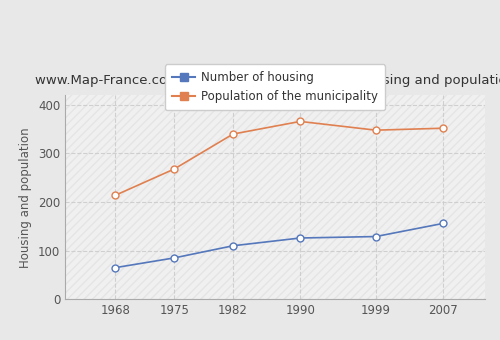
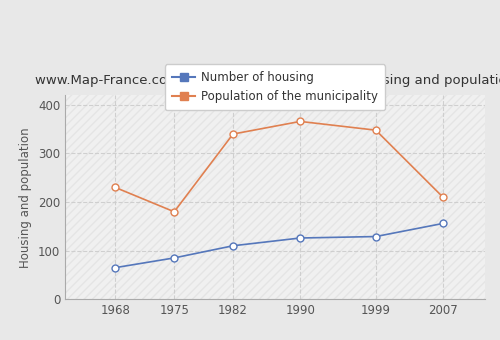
Population of the municipality/1968: 214 -> 230
Population of the municipality/1975: 268 -> 180
Population of the municipality/2007: 352 -> 210
